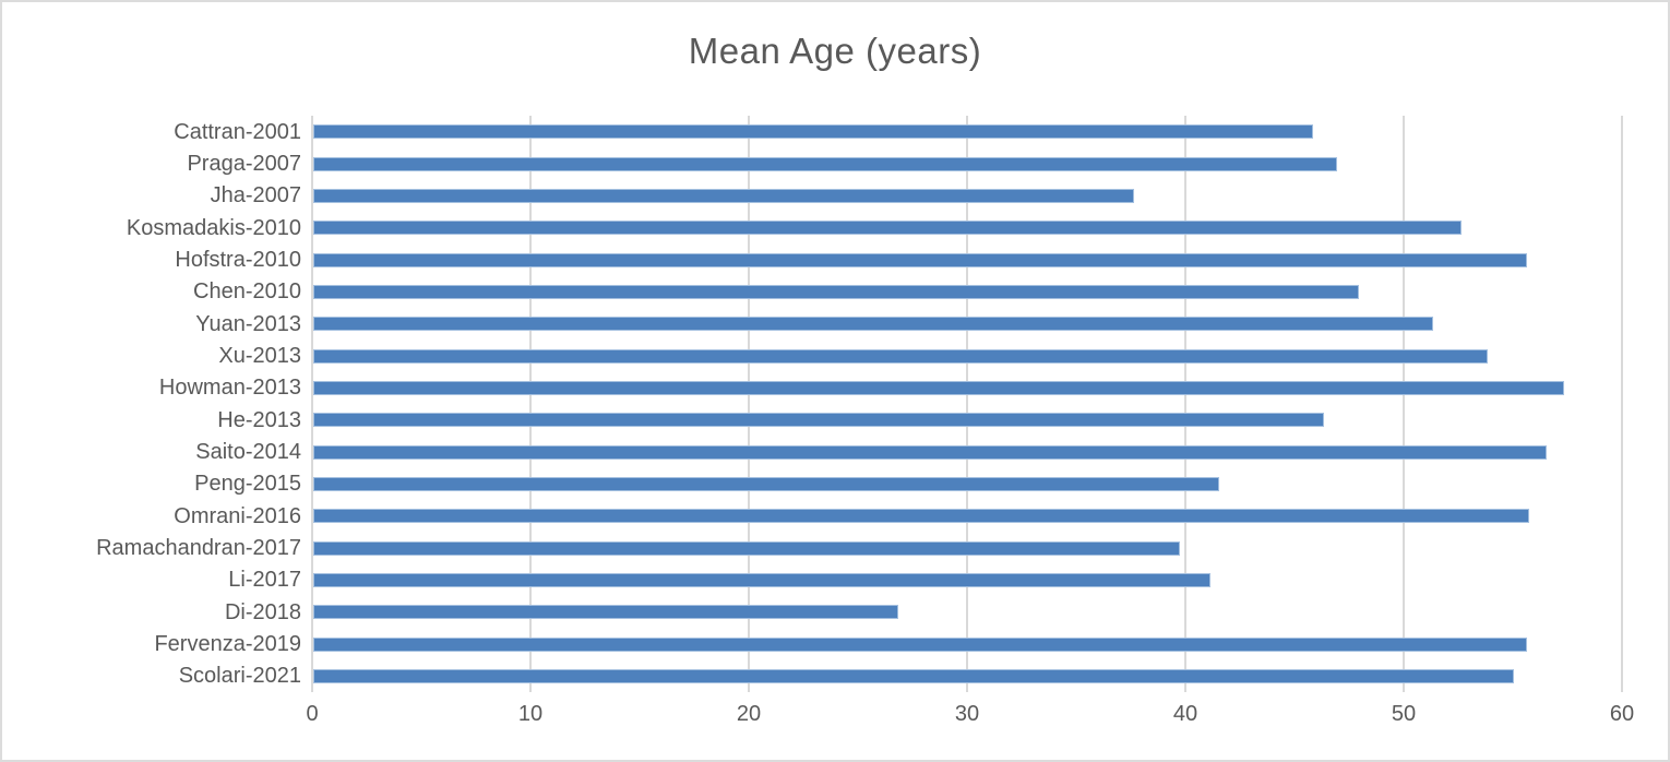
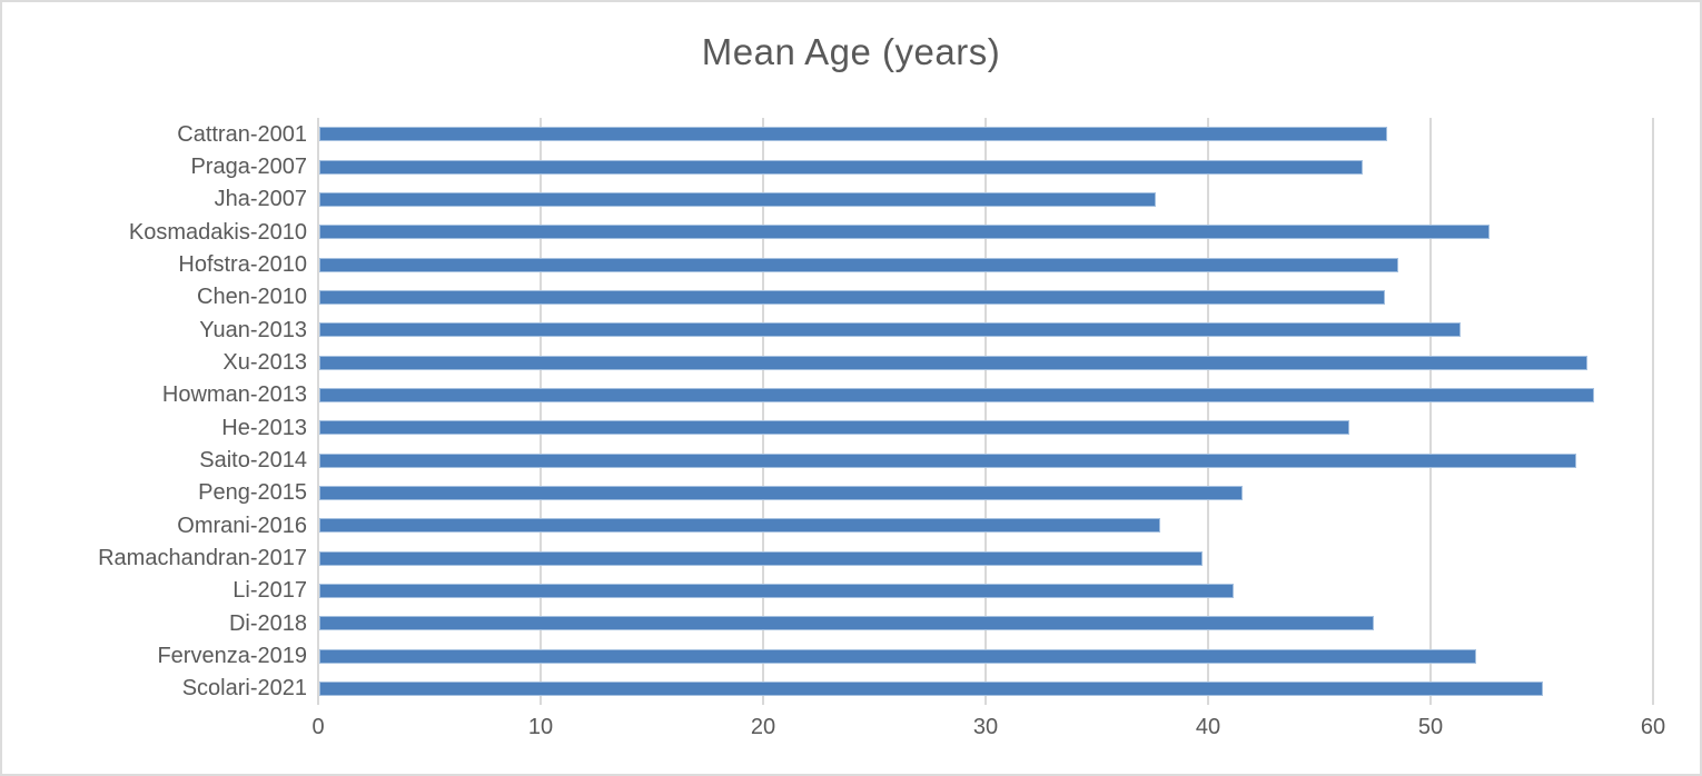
Cattran-2001: 45.8 -> 48.0
Hofstra-2010: 55.6 -> 48.5
Xu-2013: 53.8 -> 57.0
Omrani-2016: 55.7 -> 37.8
Di-2018: 26.8 -> 47.4
Fervenza-2019: 55.6 -> 52.0
